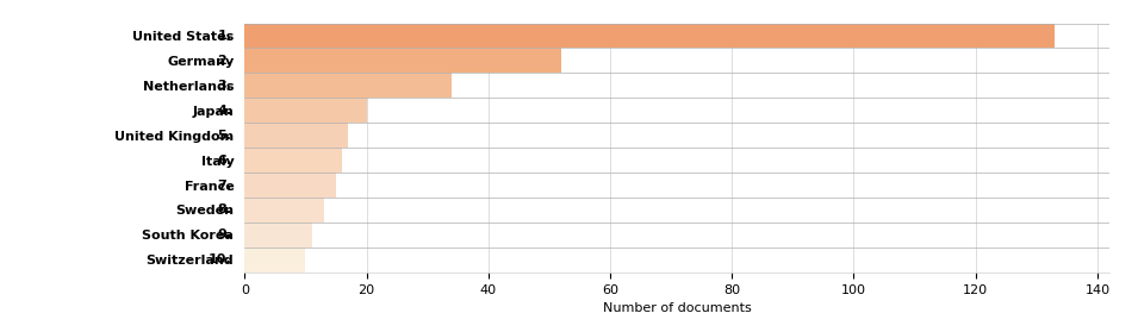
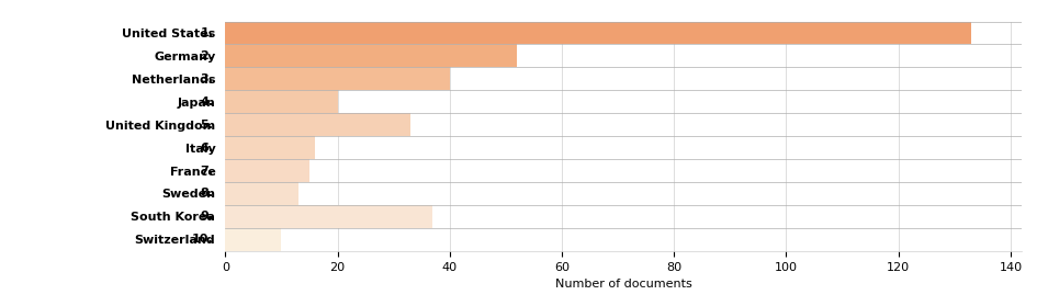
Netherlands: 34 -> 40
United Kingdom: 17 -> 33
South Korea: 11 -> 37
